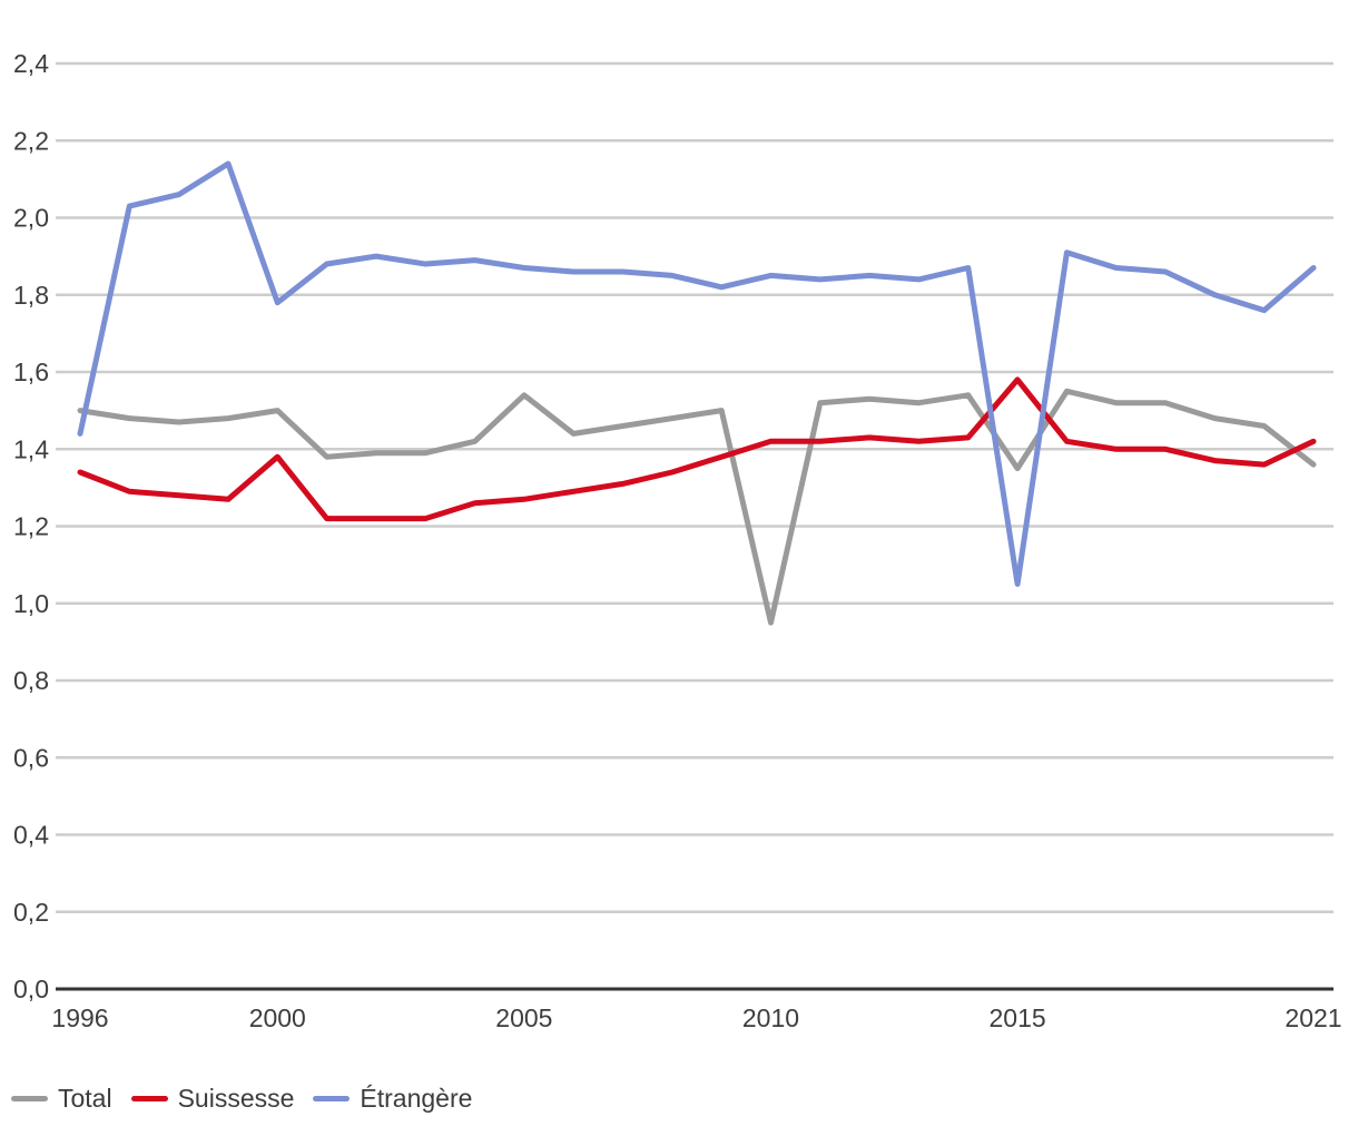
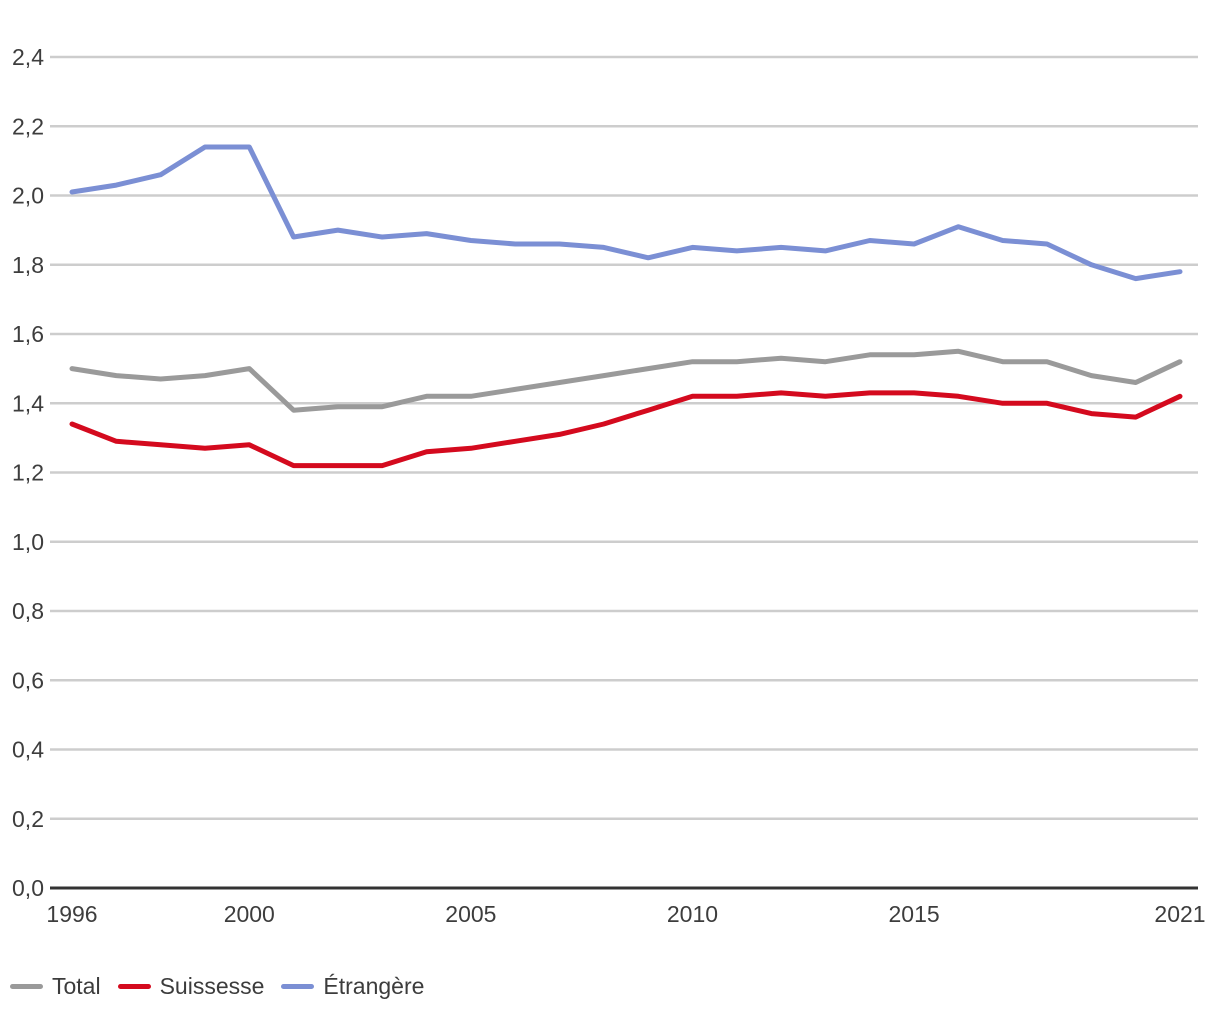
Étrangère/1996: 1,44 -> 2,01
Suissesse/2000: 1,38 -> 1,28
Étrangère/2000: 1,78 -> 2,14
Total/2005: 1,54 -> 1,42
Total/2010: 0,95 -> 1,52
Total/2015: 1,35 -> 1,54
Suissesse/2015: 1,58 -> 1,43
Étrangère/2015: 1,05 -> 1,86
Total/2021: 1,36 -> 1,52
Étrangère/2021: 1,87 -> 1,78
